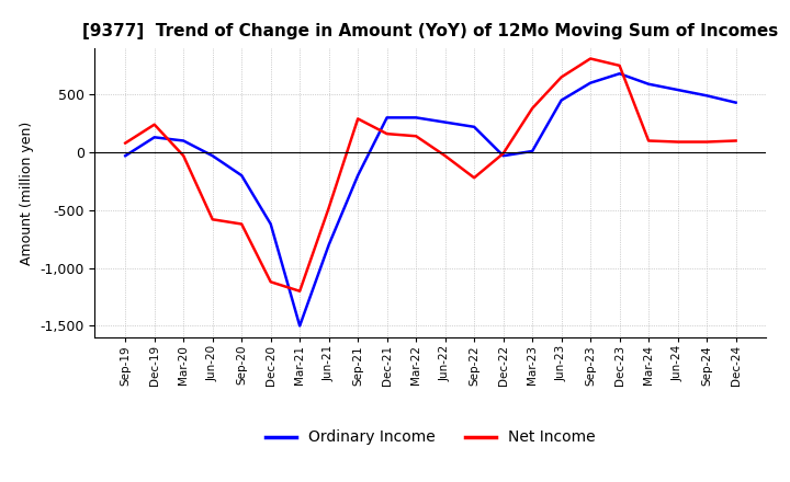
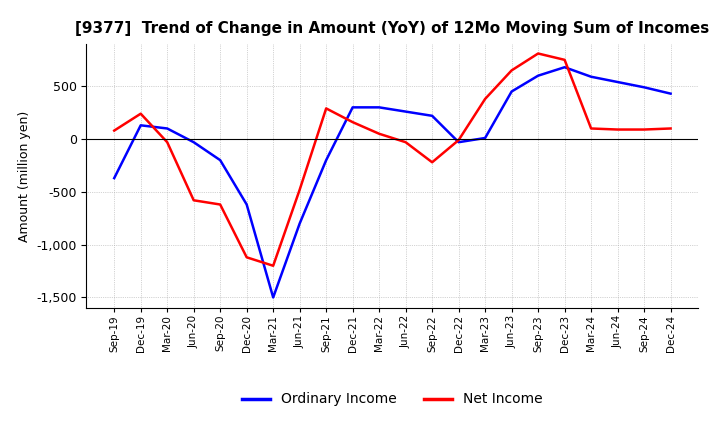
Ordinary Income/Sep-19: -30 -> -370
Net Income/Mar-22: 140 -> 50
